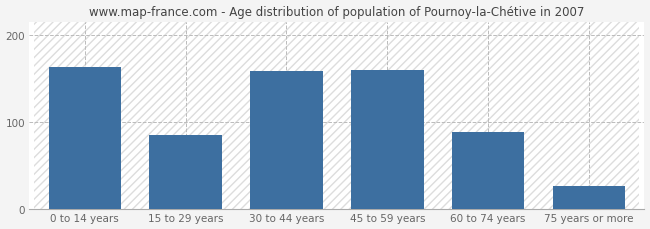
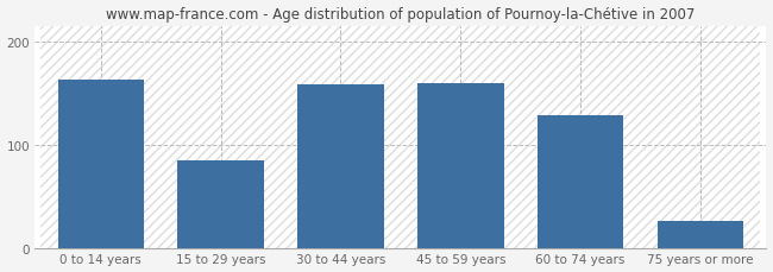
60 to 74 years: 88 -> 128
